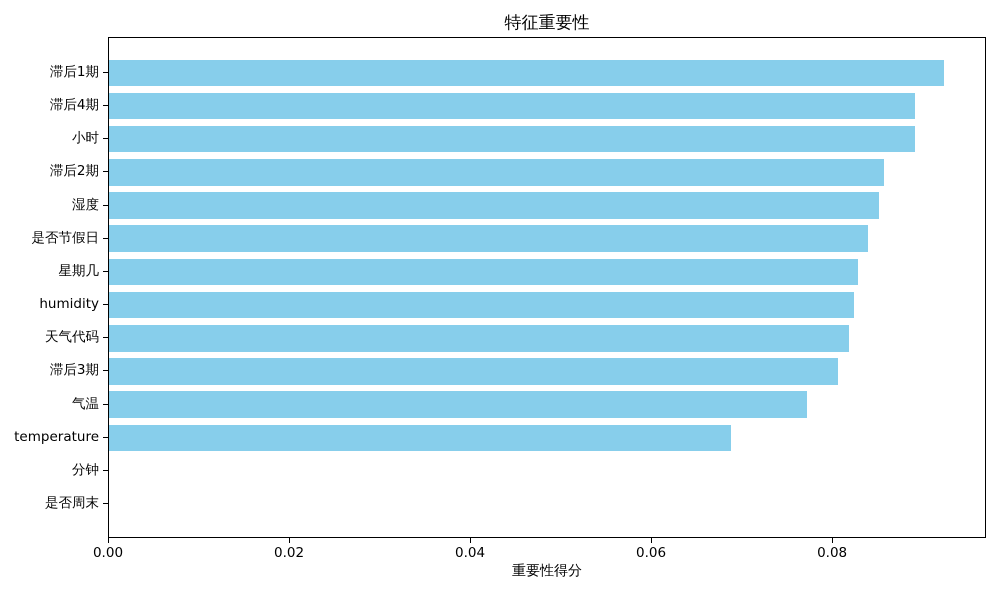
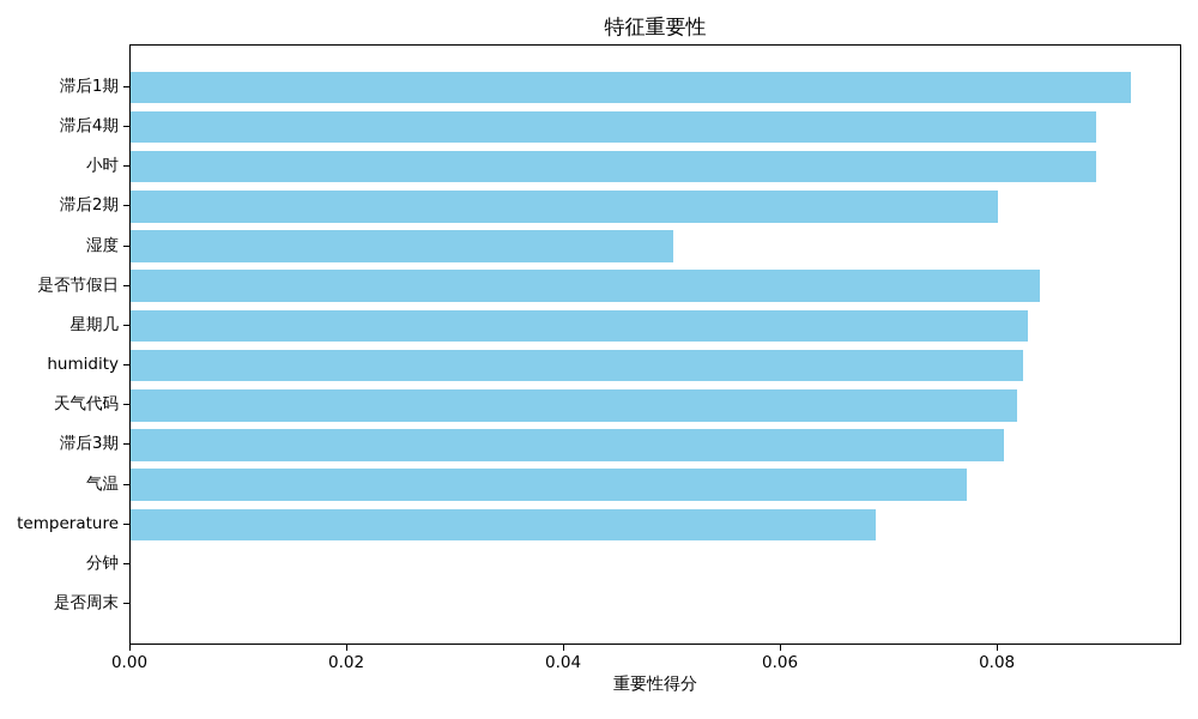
滞后2期: 0.086 -> 0.080
湿度: 0.085 -> 0.050
